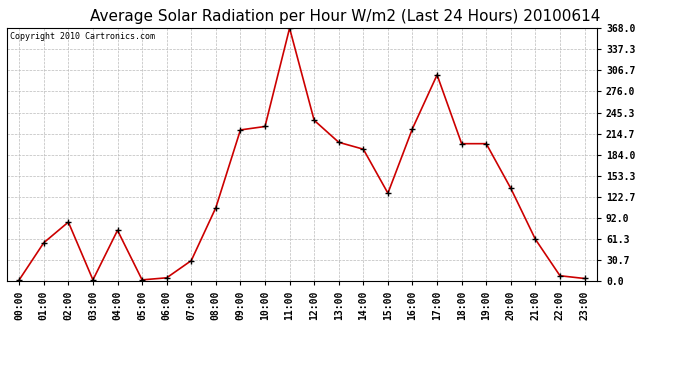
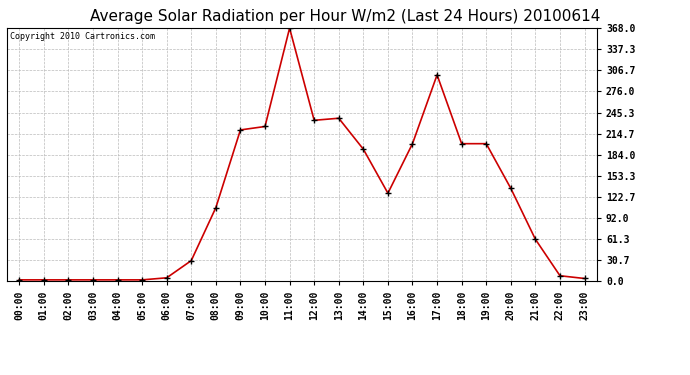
01:00: 56 -> 2
02:00: 86 -> 2
04:00: 74 -> 2
13:00: 202 -> 237
16:00: 222 -> 200
